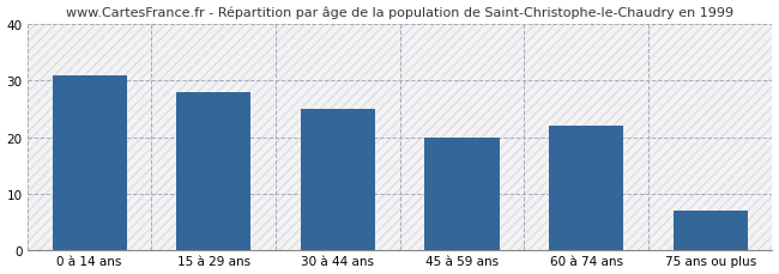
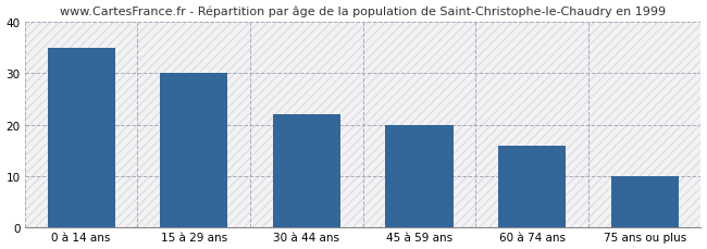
0 à 14 ans: 31 -> 35
15 à 29 ans: 28 -> 30
30 à 44 ans: 25 -> 22
60 à 74 ans: 22 -> 16
75 ans ou plus: 7 -> 10
